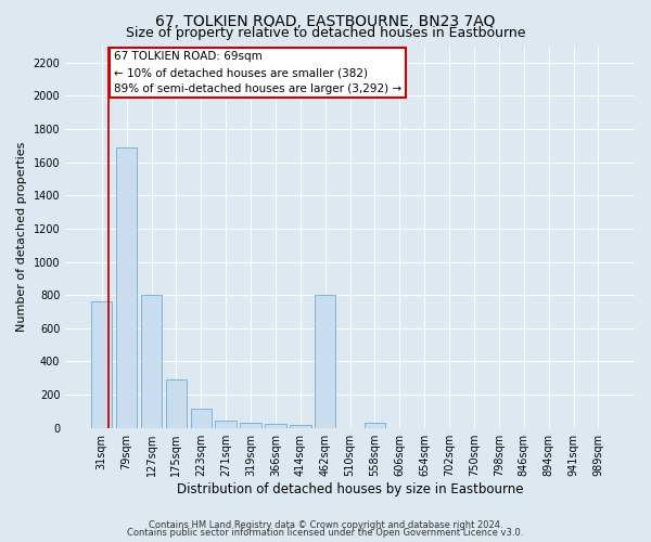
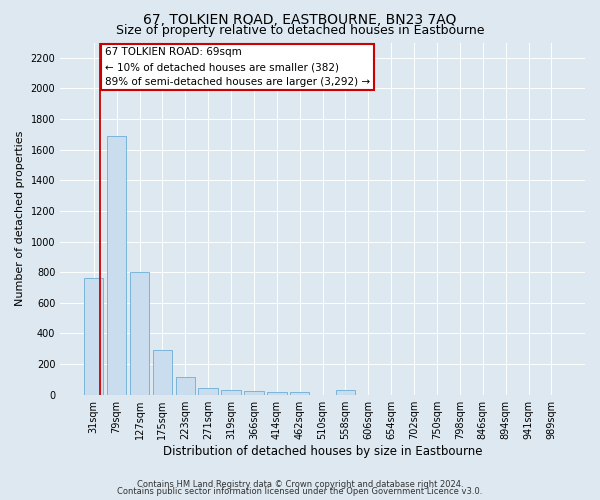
462sqm: 800 -> 20
